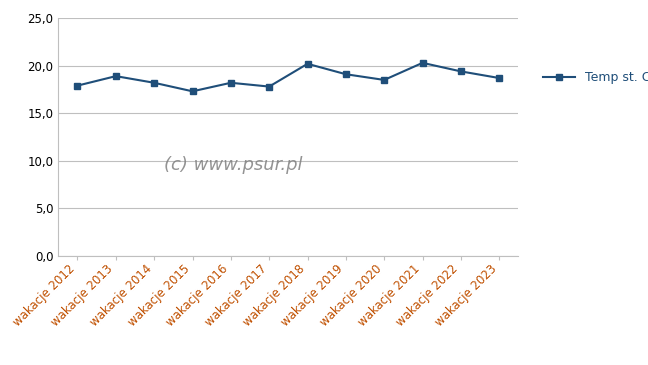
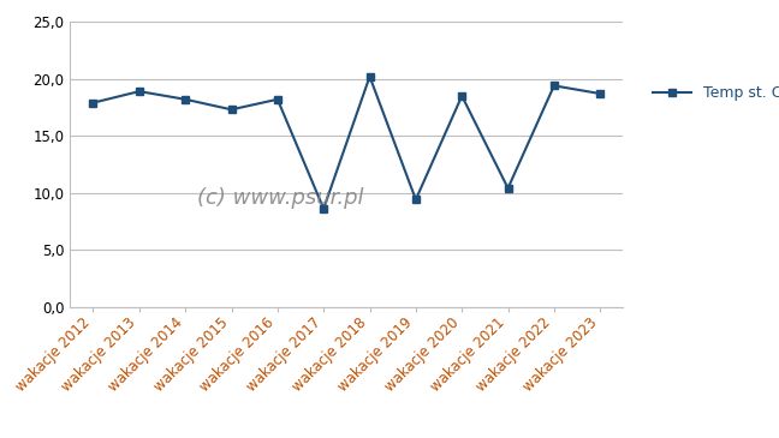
wakacje 2017: 17,8 -> 8,6
wakacje 2019: 19,1 -> 9,4
wakacje 2021: 20,3 -> 10,4
